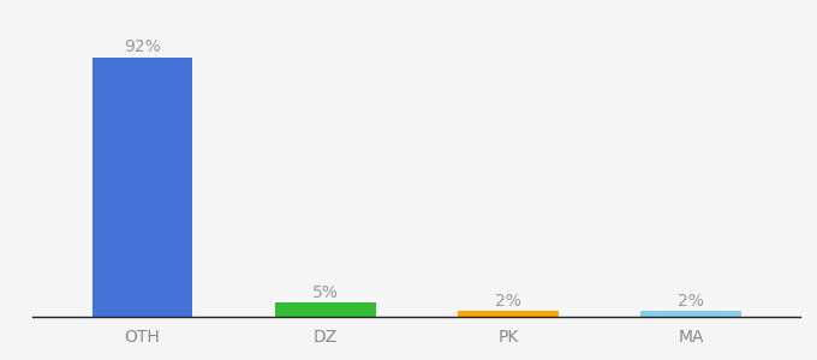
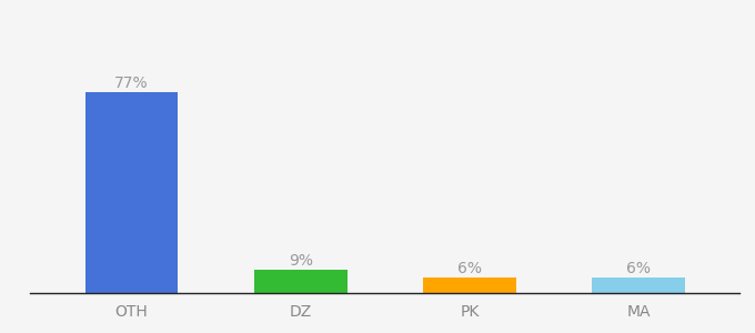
OTH: 92% -> 77%
DZ: 5% -> 9%
PK: 2% -> 6%
MA: 2% -> 6%
